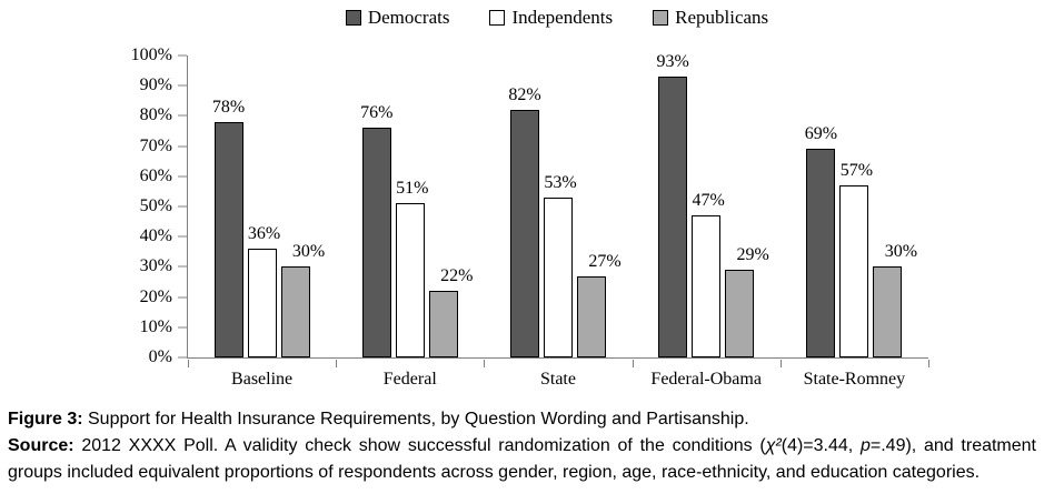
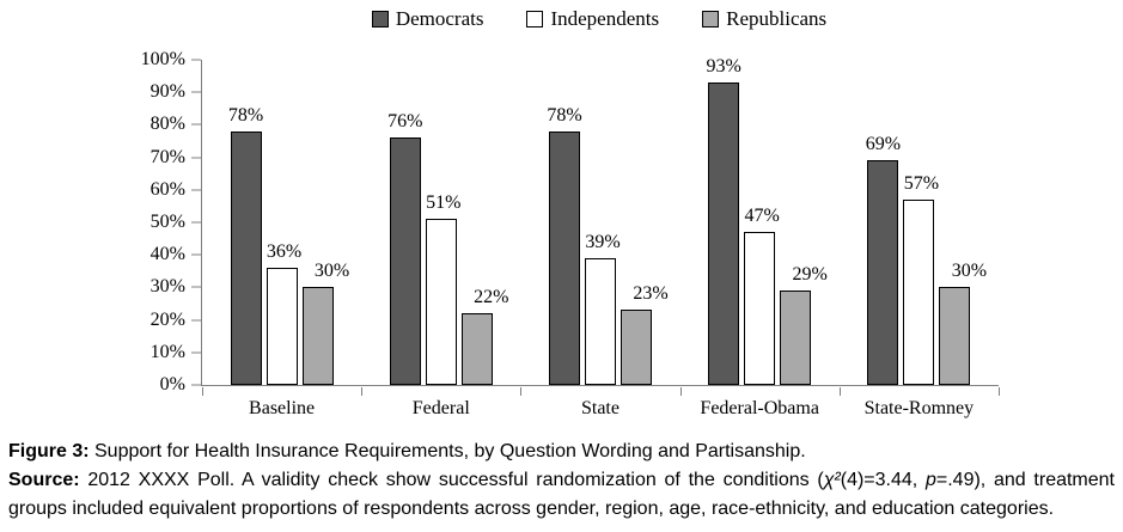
Democrats/State: 82% -> 78%
Independents/State: 53% -> 39%
Republicans/State: 27% -> 23%
